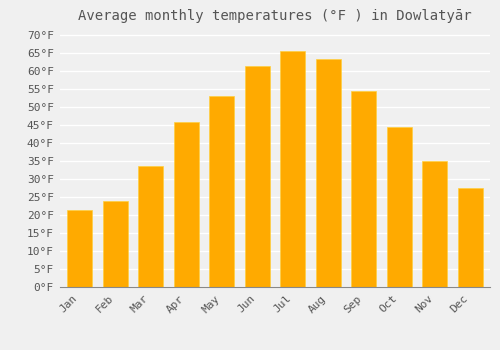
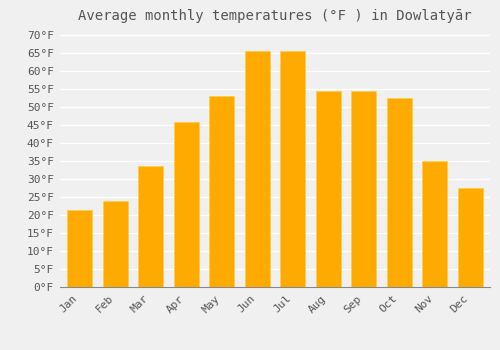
Jun: 61.5°F -> 65.5°F
Aug: 63.5°F -> 54.5°F
Oct: 44.5°F -> 52.5°F
